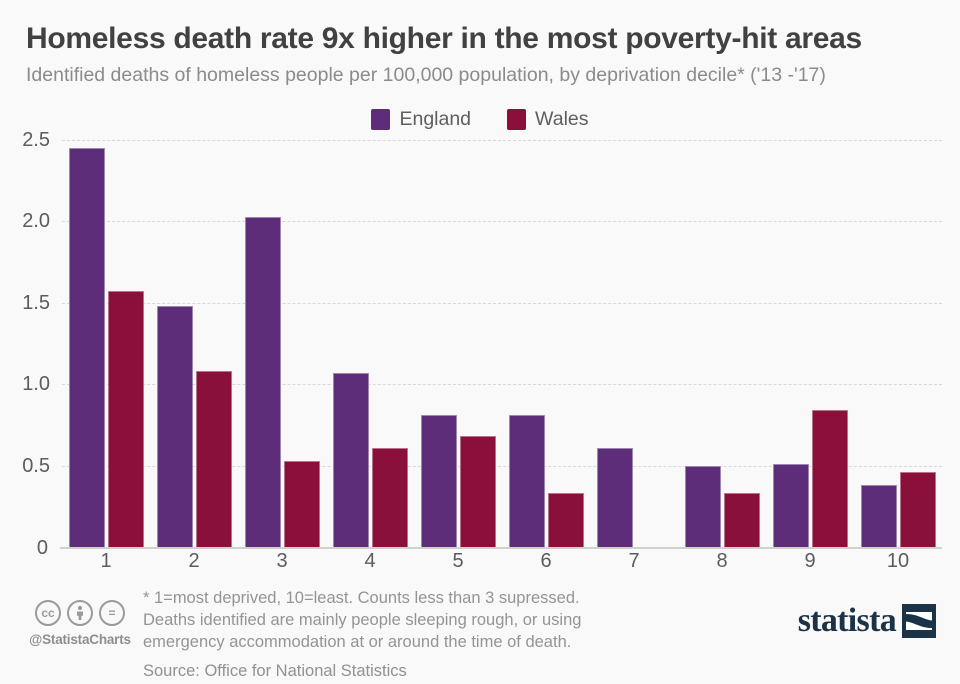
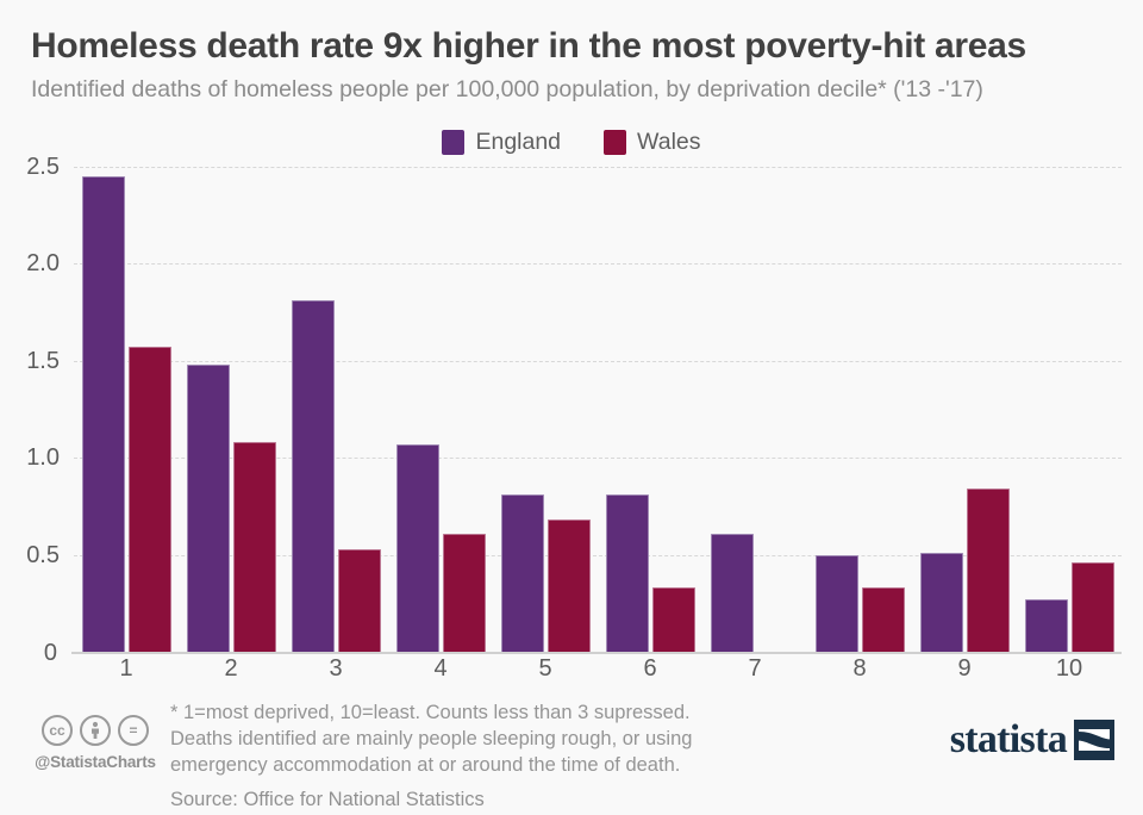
England/3: 2.03 -> 1.81
England/10: 0.38 -> 0.27
